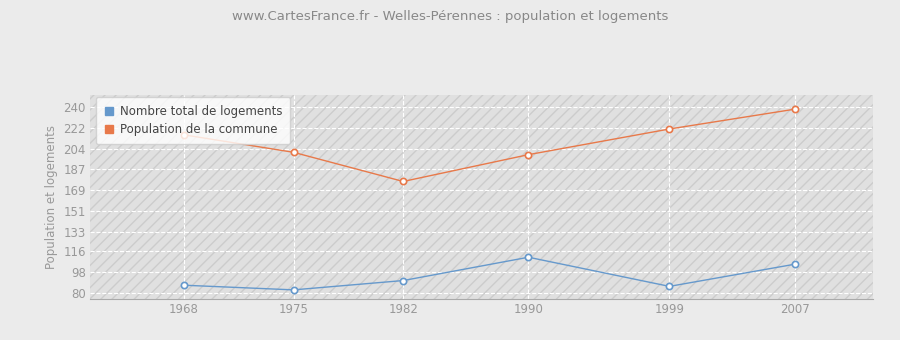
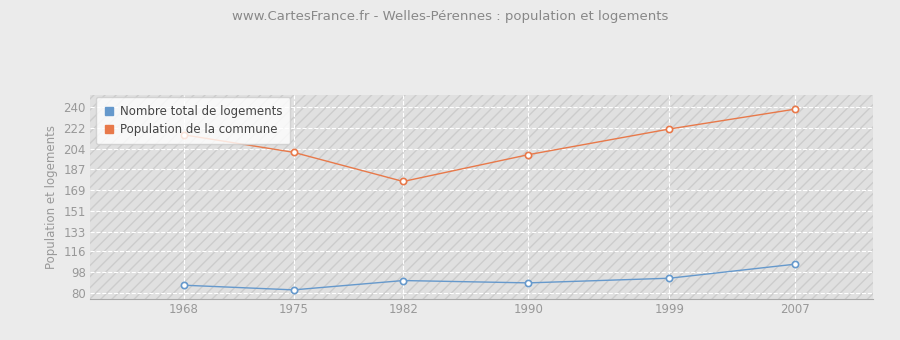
Nombre total de logements/1990: 111 -> 89
Nombre total de logements/1999: 86 -> 93
